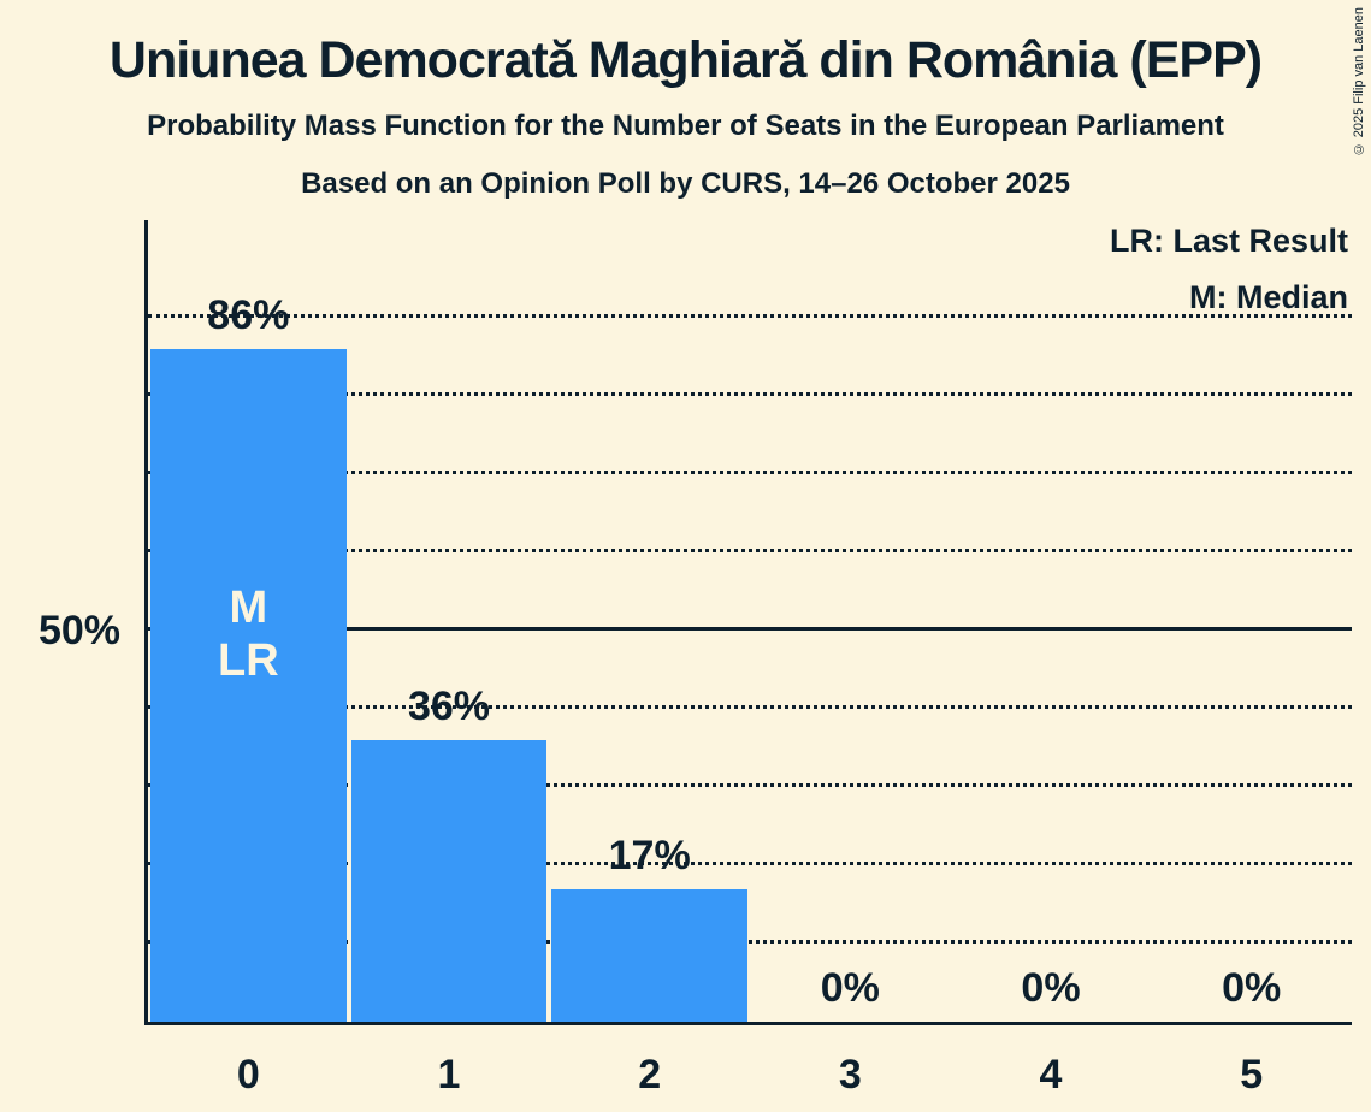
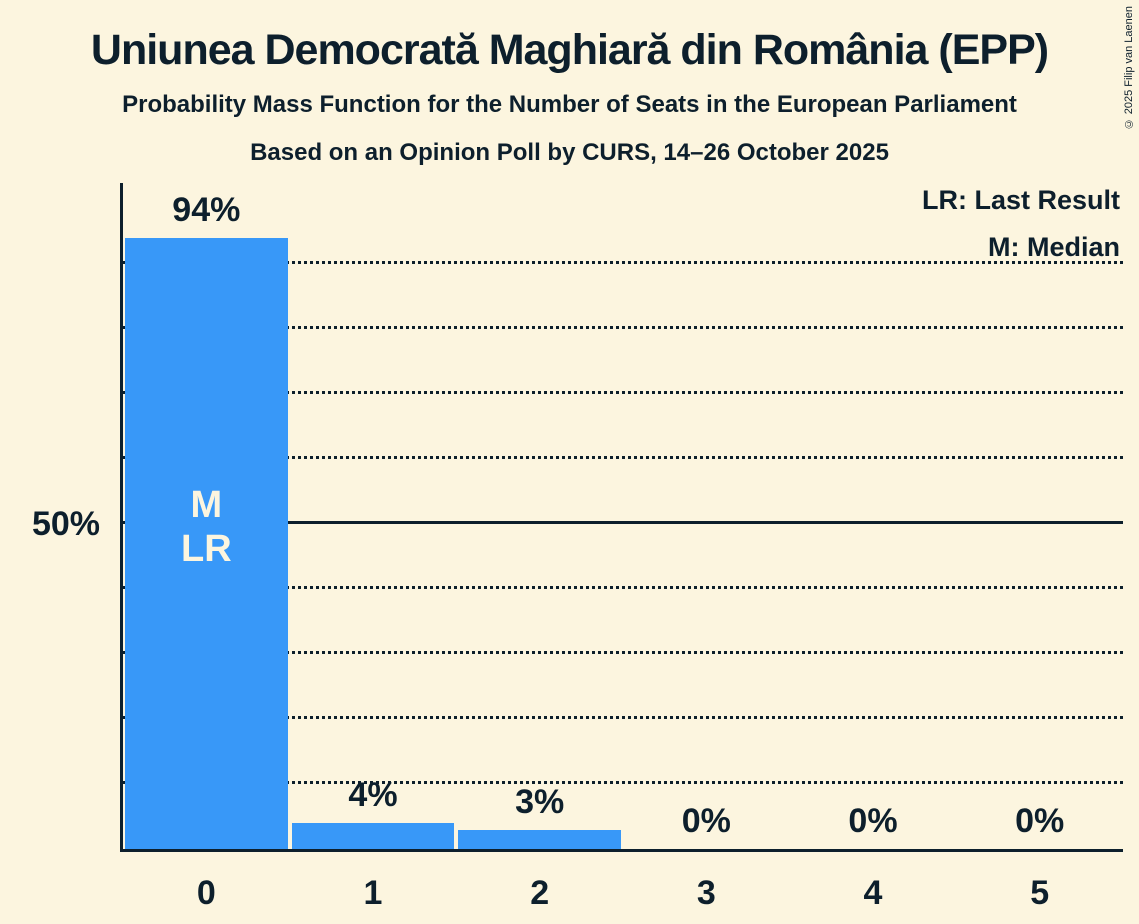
0: 86% -> 94%
1: 36% -> 4%
2: 17% -> 3%
